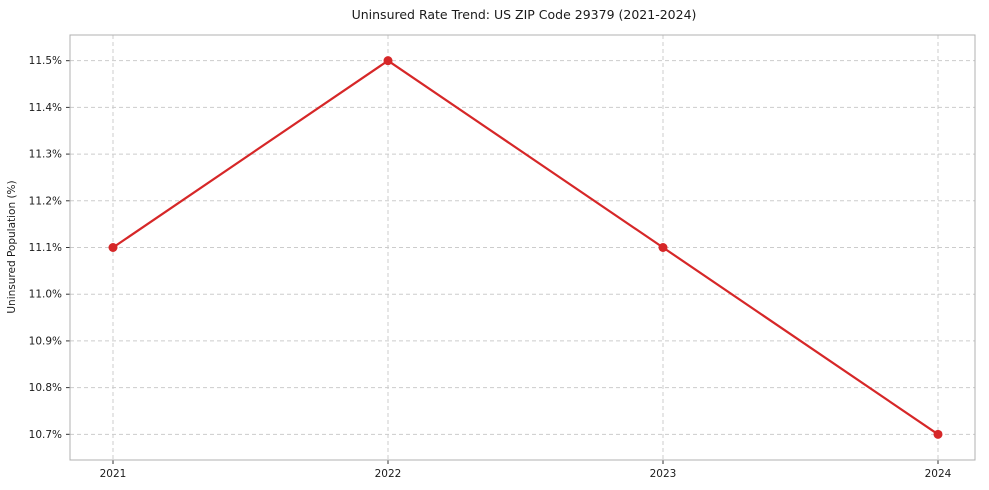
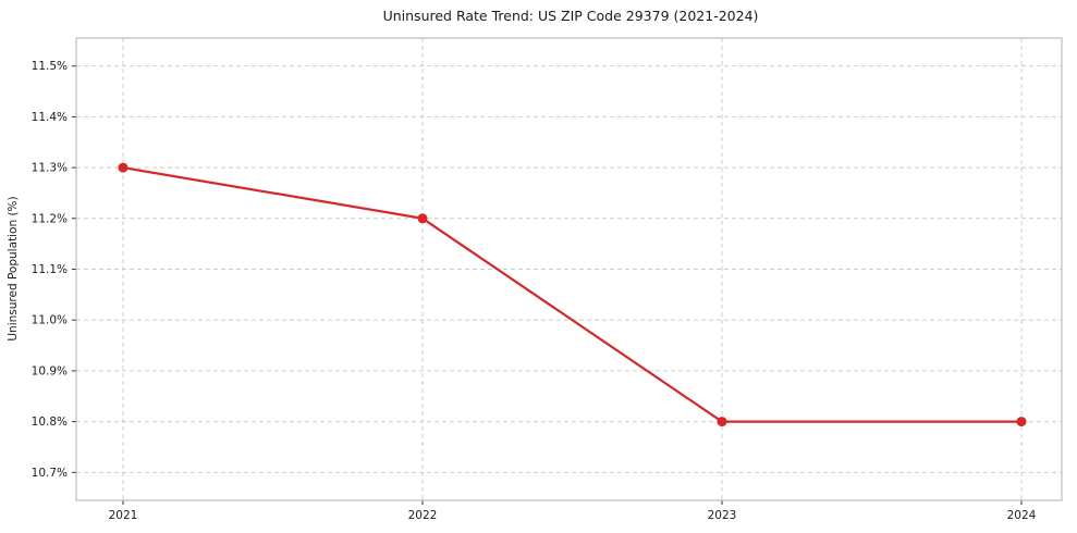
2021: 11.1% -> 11.3%
2022: 11.5% -> 11.2%
2023: 11.1% -> 10.8%
2024: 10.7% -> 10.8%
